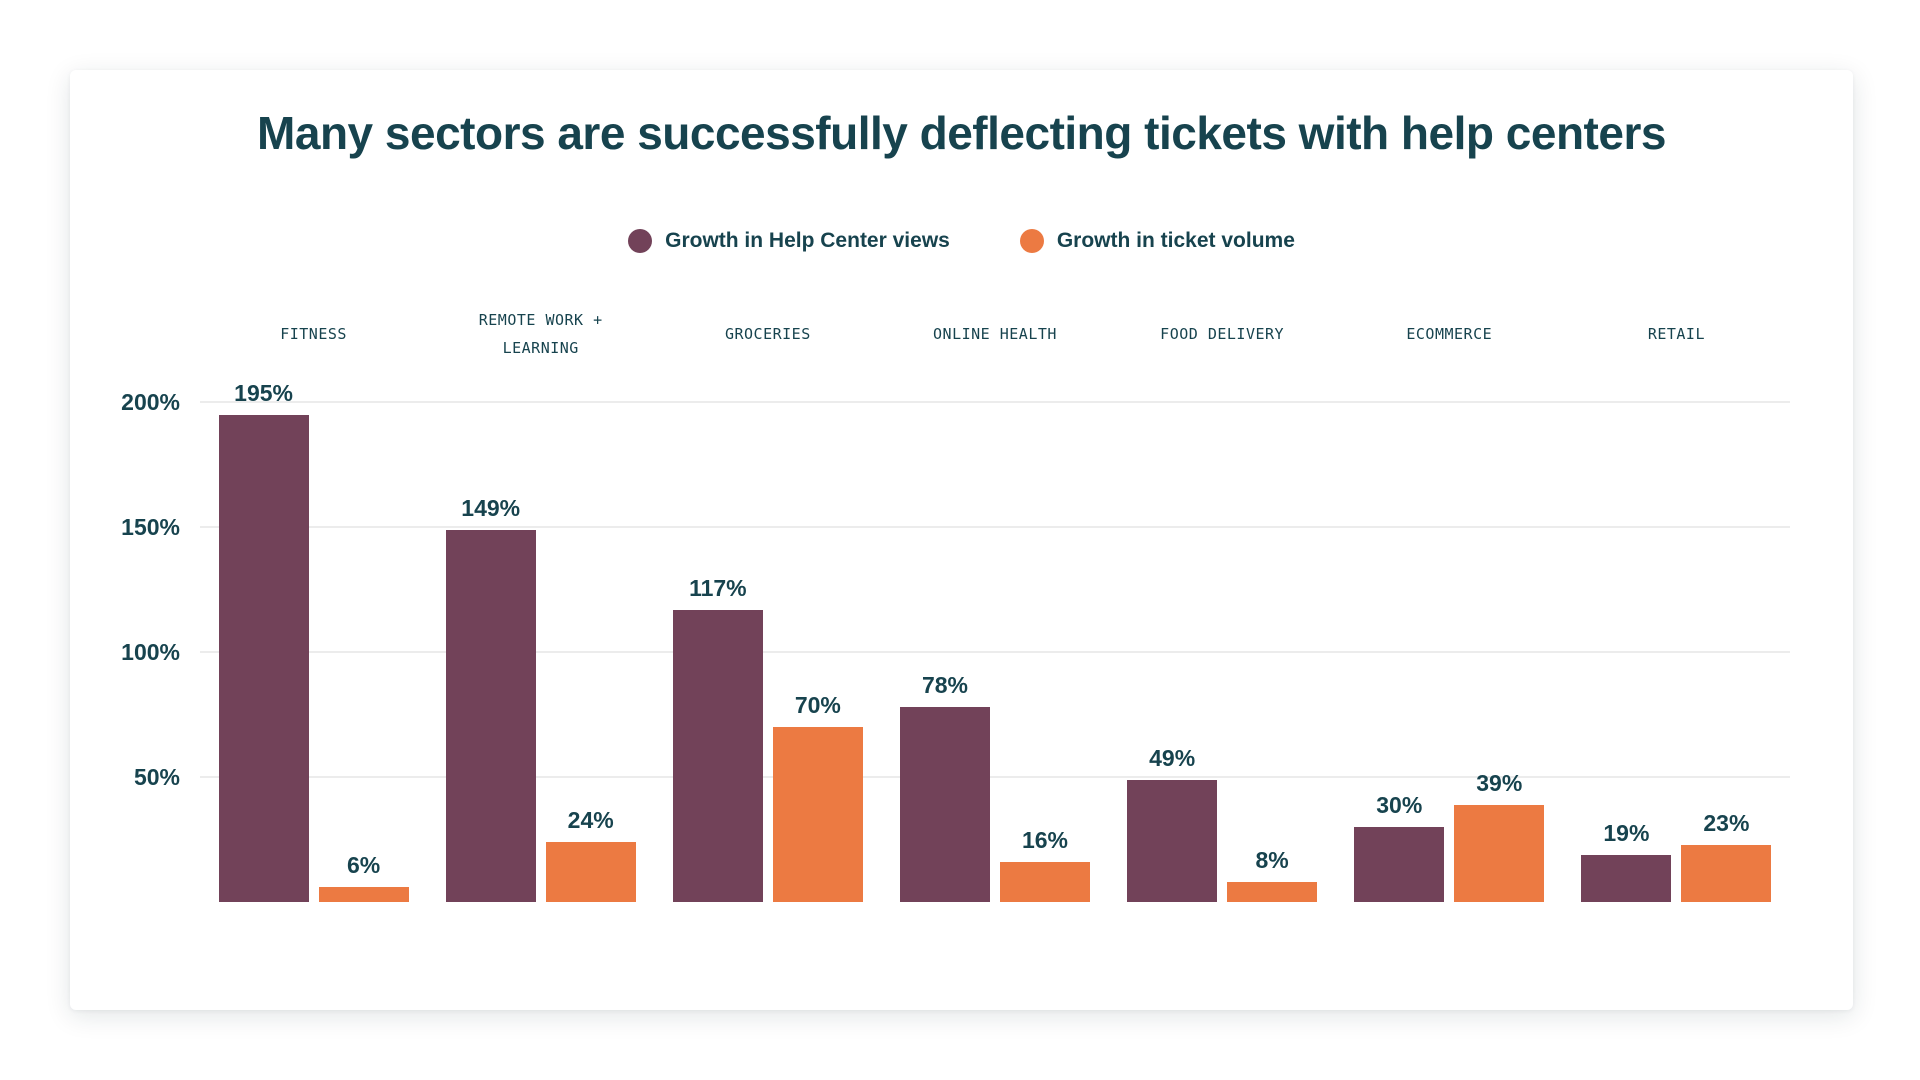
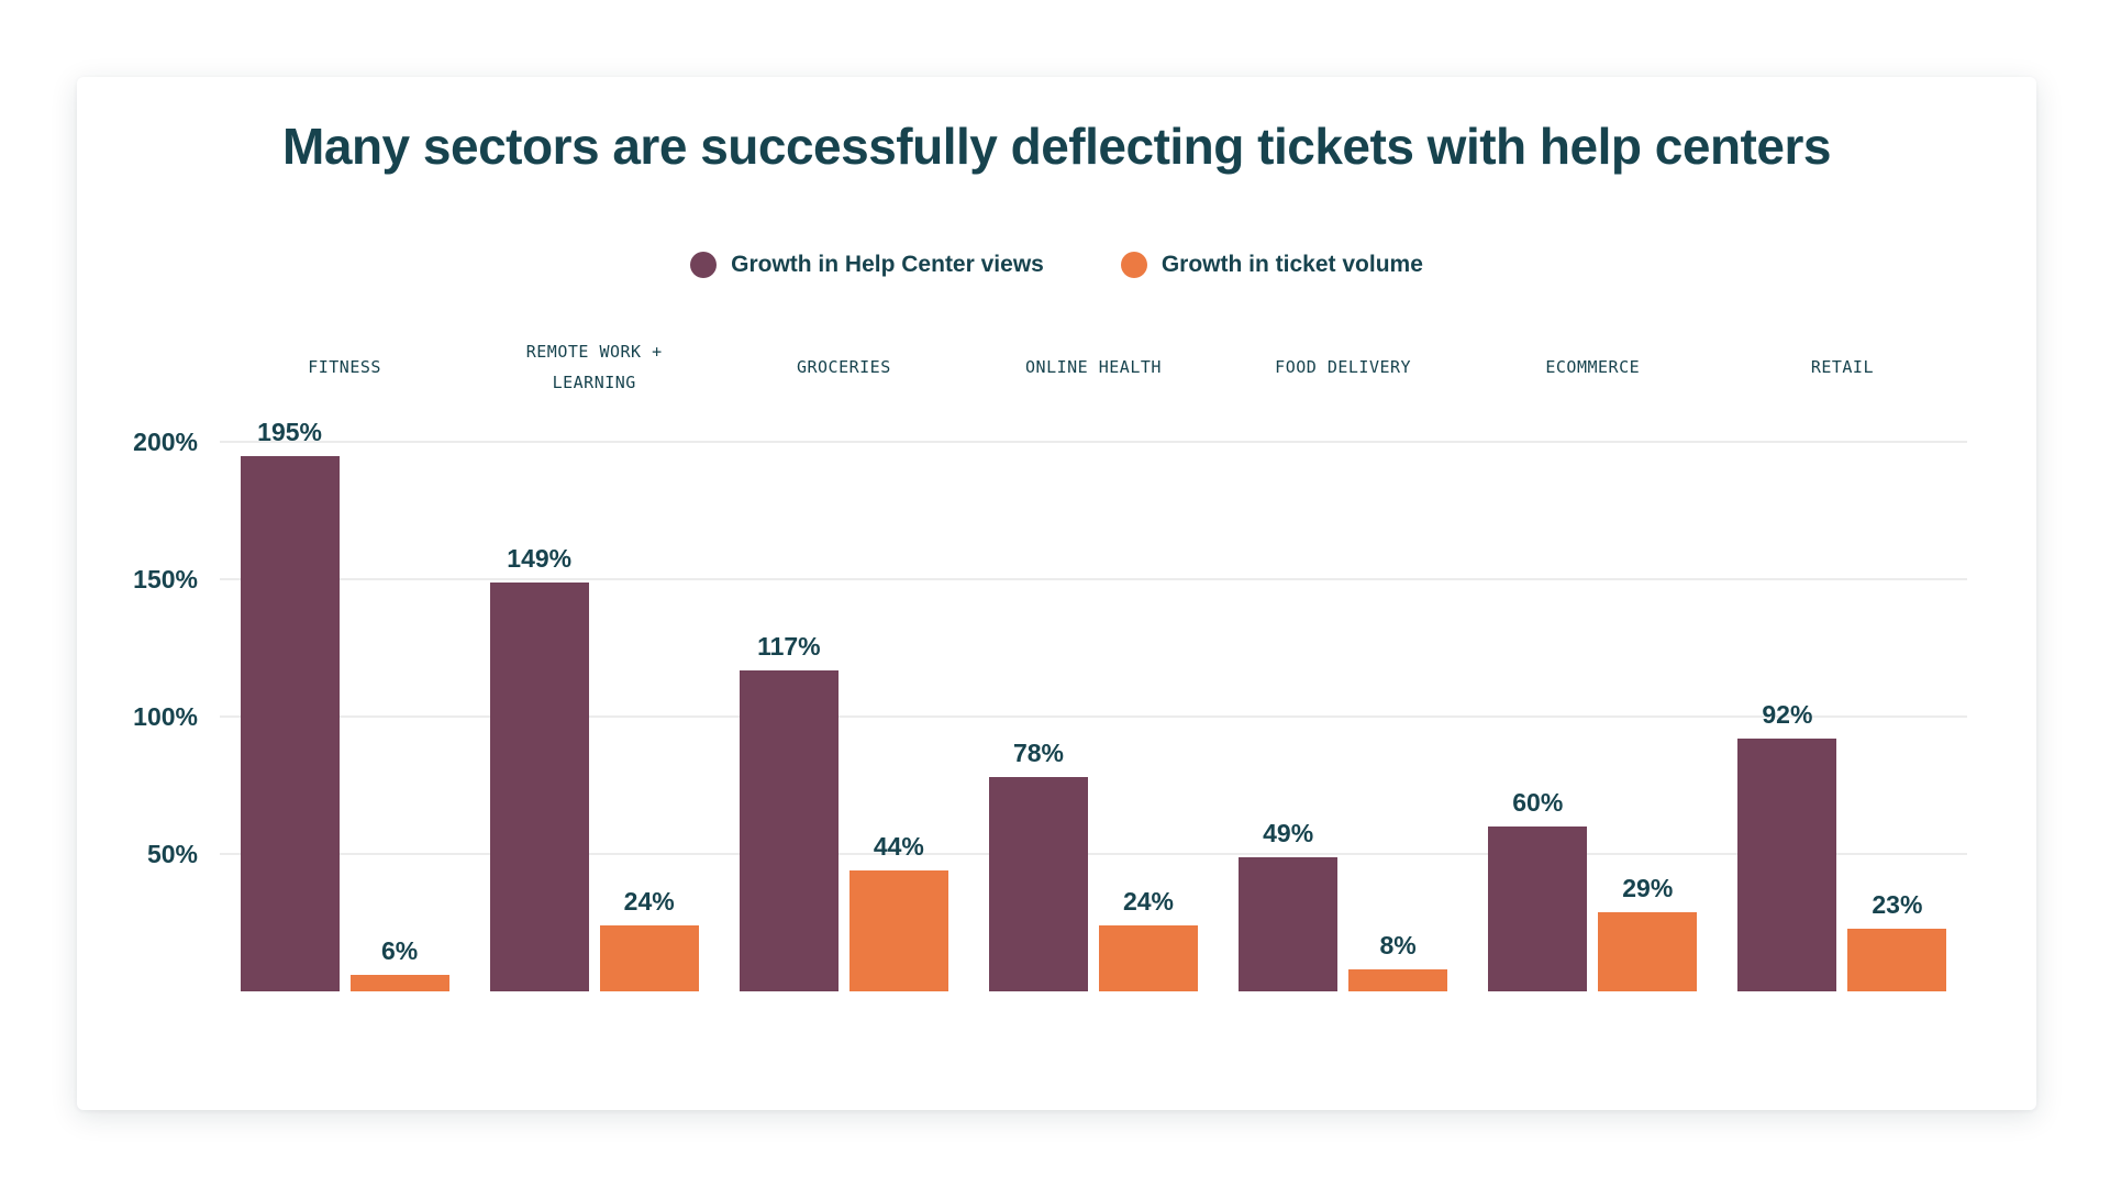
Growth in ticket volume/GROCERIES: 70% -> 44%
Growth in ticket volume/ONLINE HEALTH: 16% -> 24%
Growth in Help Center views/ECOMMERCE: 30% -> 60%
Growth in ticket volume/ECOMMERCE: 39% -> 29%
Growth in Help Center views/RETAIL: 19% -> 92%
